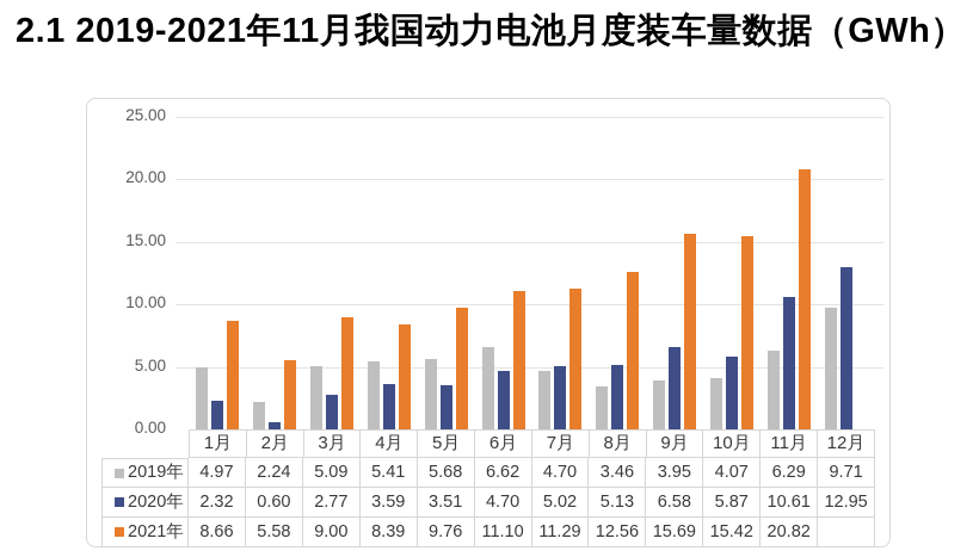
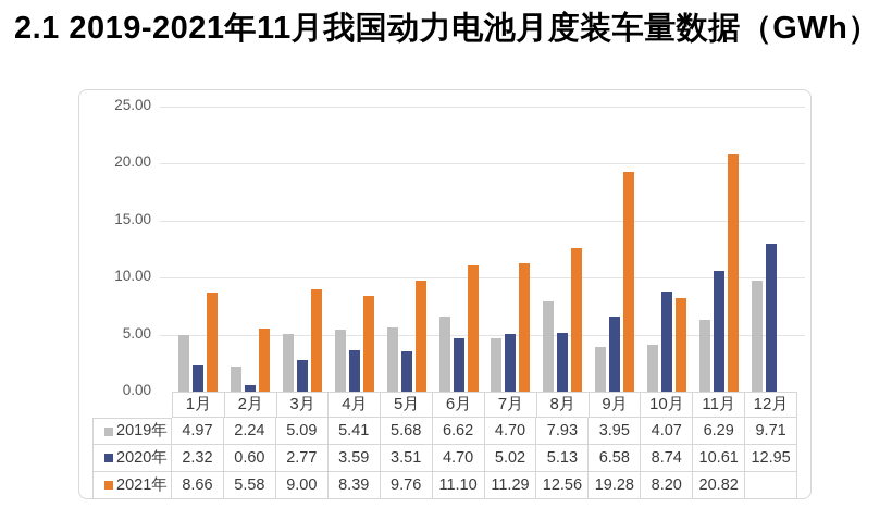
2019年/8月: 3.46 -> 7.93
2021年/9月: 15.69 -> 19.28
2020年/10月: 5.87 -> 8.74
2021年/10月: 15.42 -> 8.20
